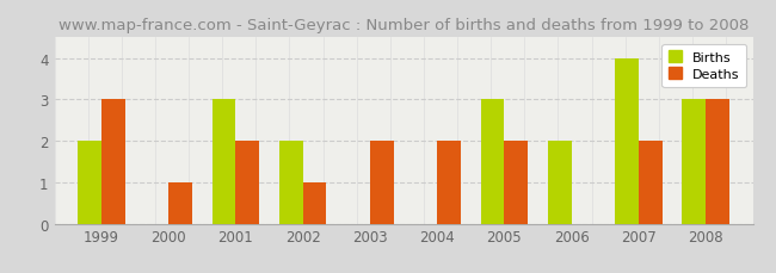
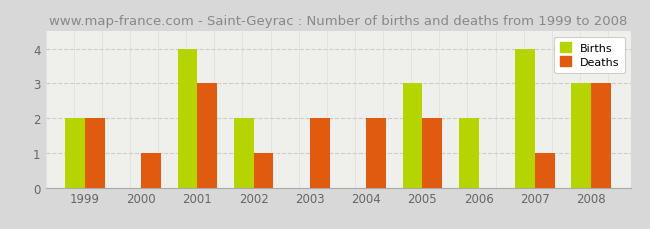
Deaths/1999: 3 -> 2
Births/2001: 3 -> 4
Deaths/2001: 2 -> 3
Deaths/2007: 2 -> 1
